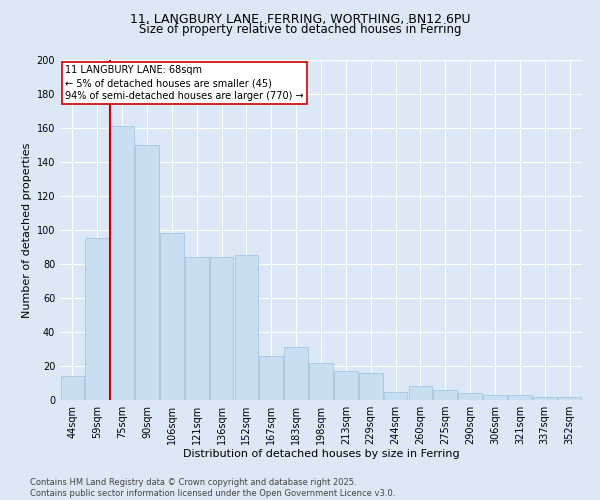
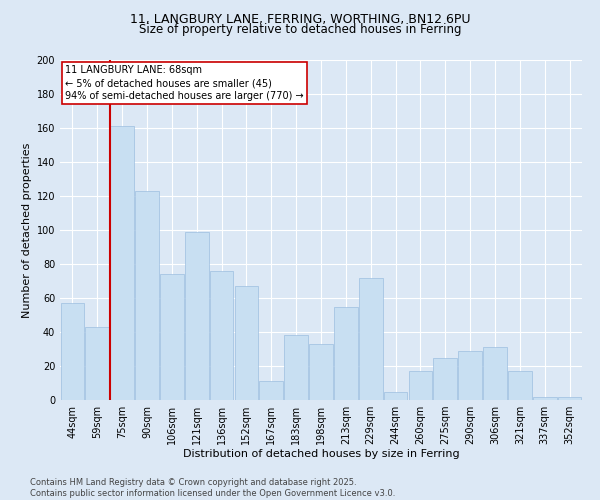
44sqm: 14 -> 57
59sqm: 95 -> 43
90sqm: 150 -> 123
106sqm: 98 -> 74
121sqm: 84 -> 99
136sqm: 84 -> 76
152sqm: 85 -> 67
167sqm: 26 -> 11
183sqm: 31 -> 38
198sqm: 22 -> 33
213sqm: 17 -> 55
229sqm: 16 -> 72
260sqm: 8 -> 17
275sqm: 6 -> 25
290sqm: 4 -> 29
306sqm: 3 -> 31
321sqm: 3 -> 17
